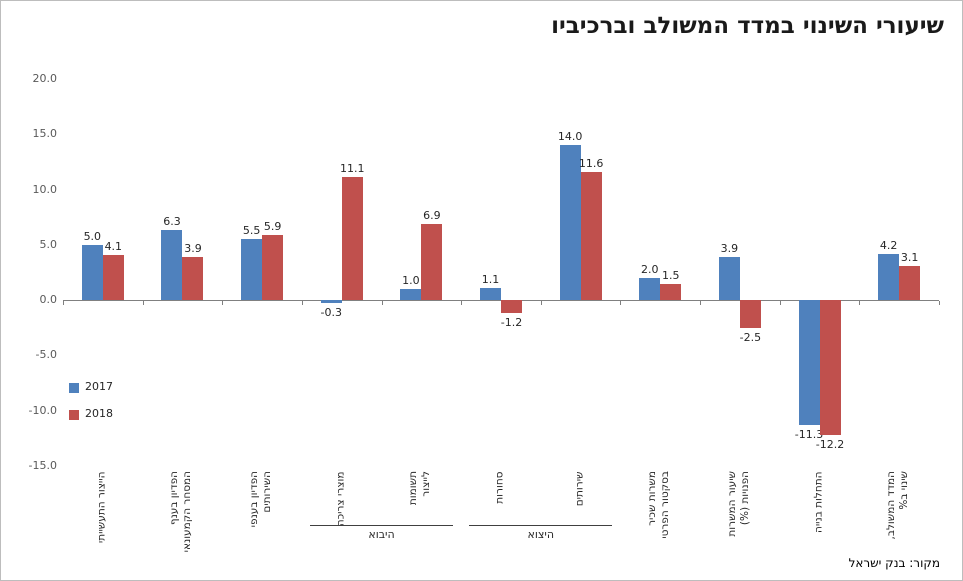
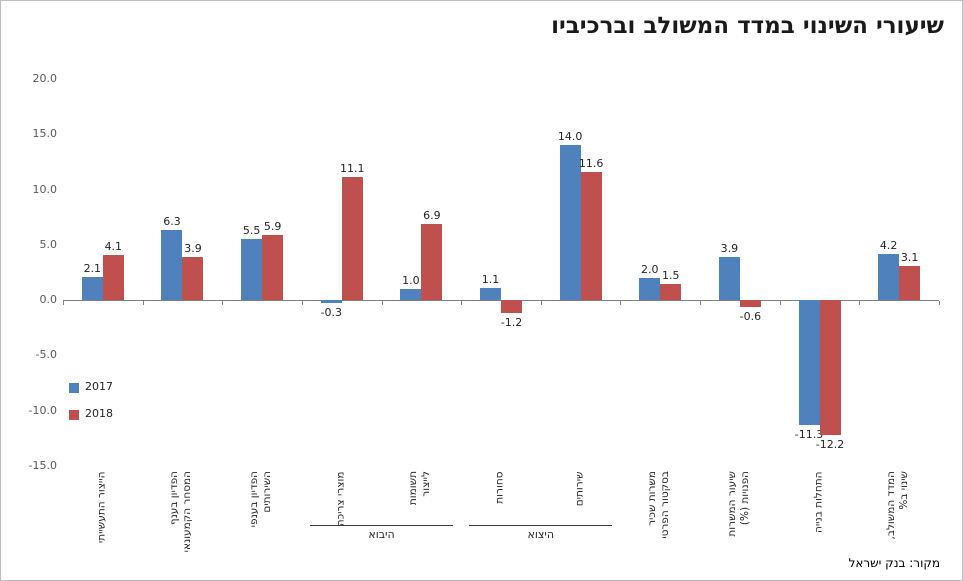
2017/הייצור התעשייתי: 5.0 -> 2.1
2018/שיעור המשרות הפנויות (%): -2.5 -> -0.6
